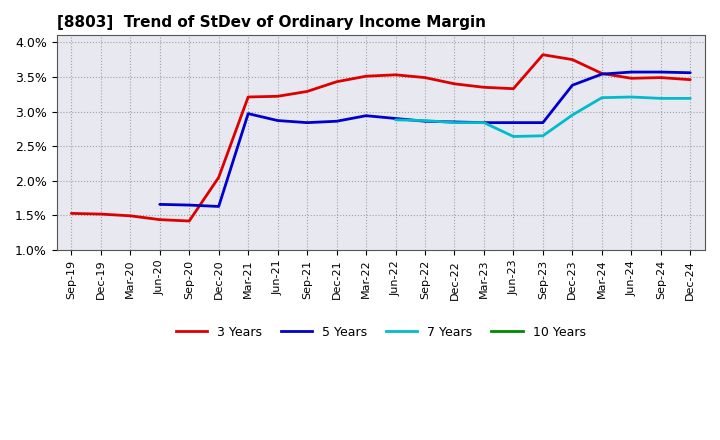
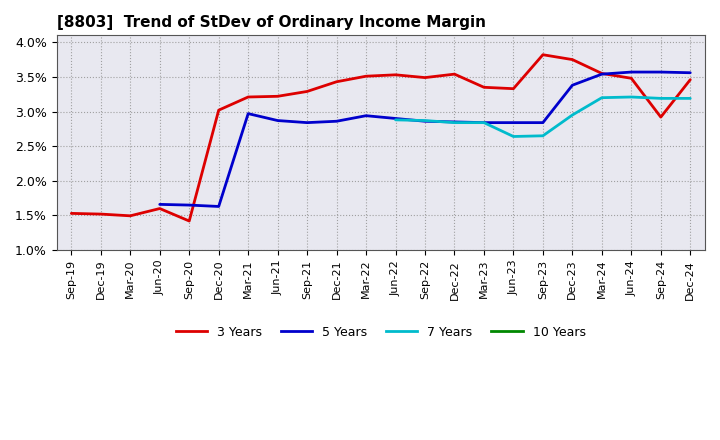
3 Years/Jun-20: 1.44% -> 1.60%
3 Years/Dec-20: 2.05% -> 3.02%
3 Years/Dec-22: 3.40% -> 3.54%
3 Years/Sep-24: 3.49% -> 2.92%
